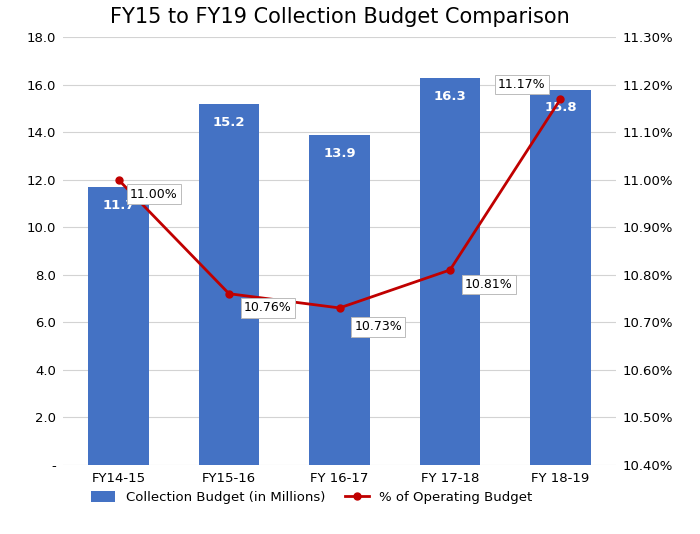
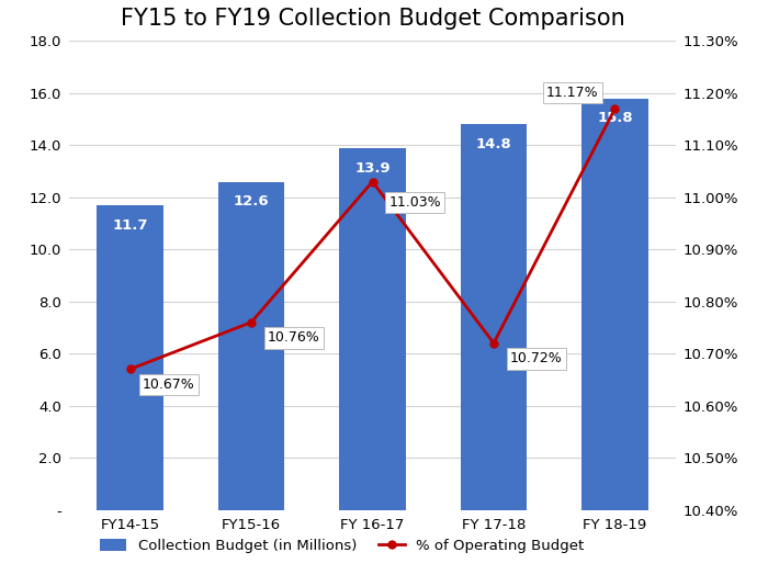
% of Operating Budget/FY14-15: 11.00% -> 10.67%
Collection Budget (in Millions)/FY15-16: 15.2 -> 12.6
% of Operating Budget/FY 16-17: 10.73% -> 11.03%
Collection Budget (in Millions)/FY 17-18: 16.3 -> 14.8
% of Operating Budget/FY 17-18: 10.81% -> 10.72%
